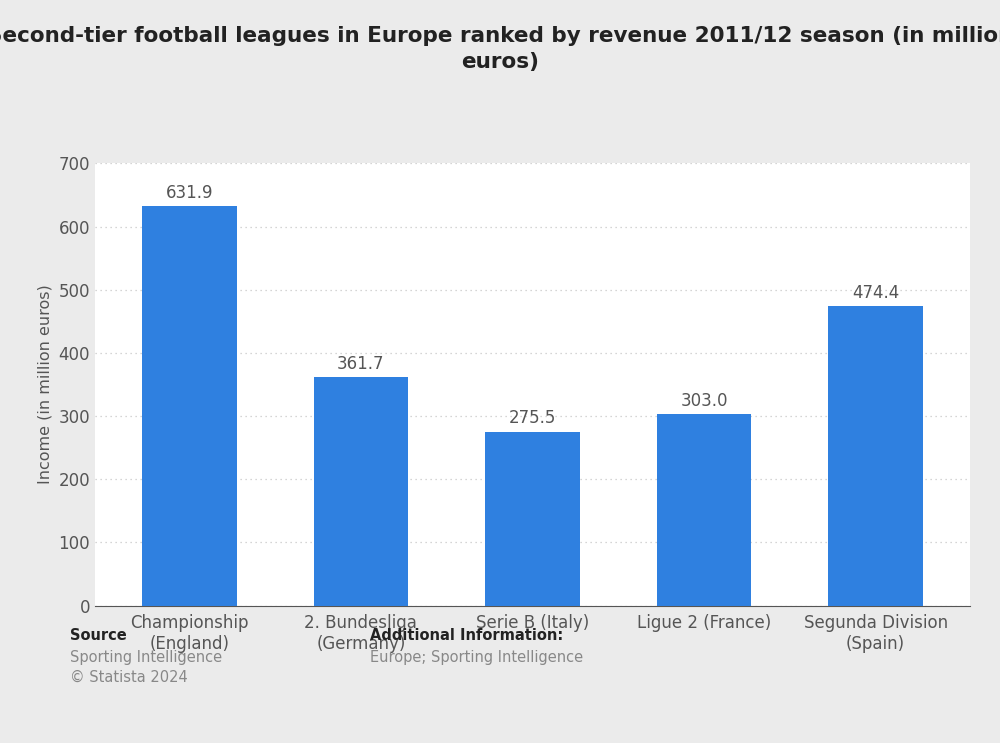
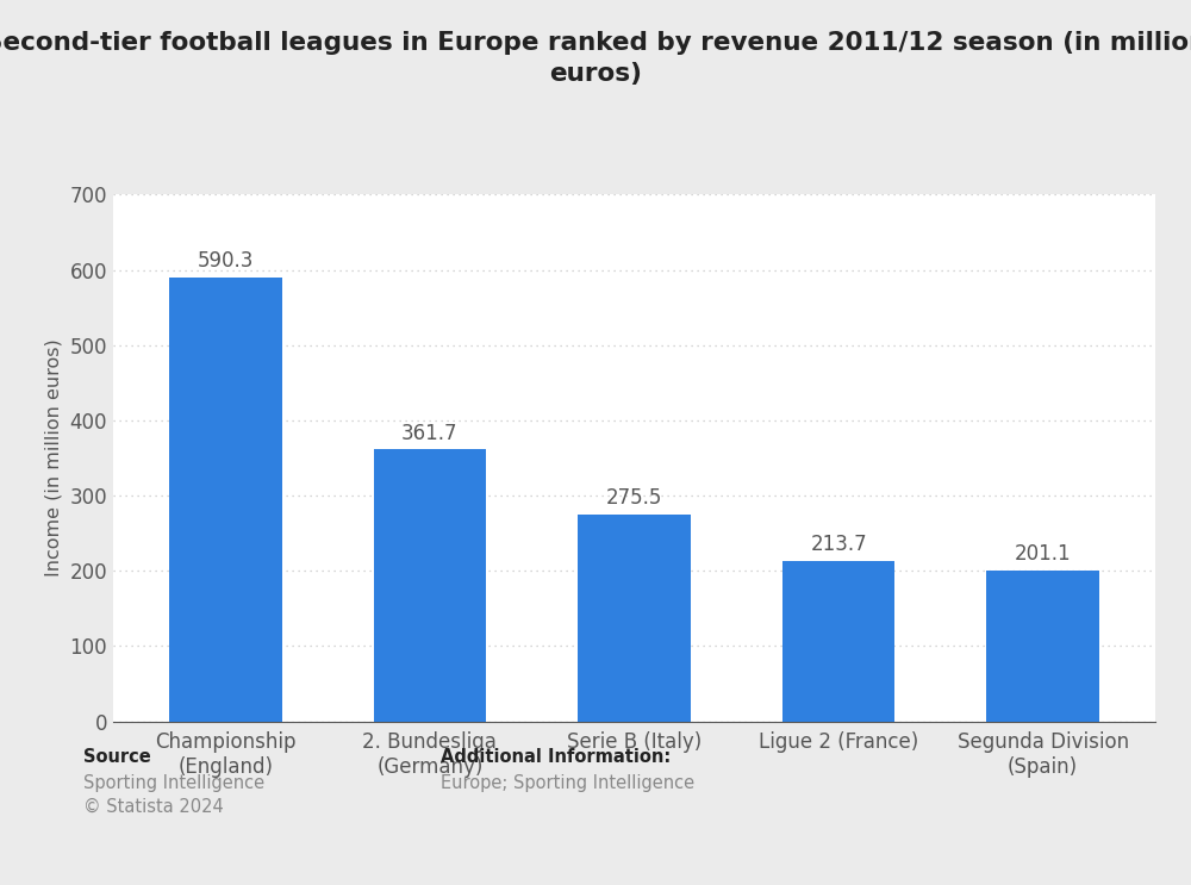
Championship (England): 631.9 -> 590.3
Ligue 2 (France): 303.0 -> 213.7
Segunda Division (Spain): 474.4 -> 201.1
